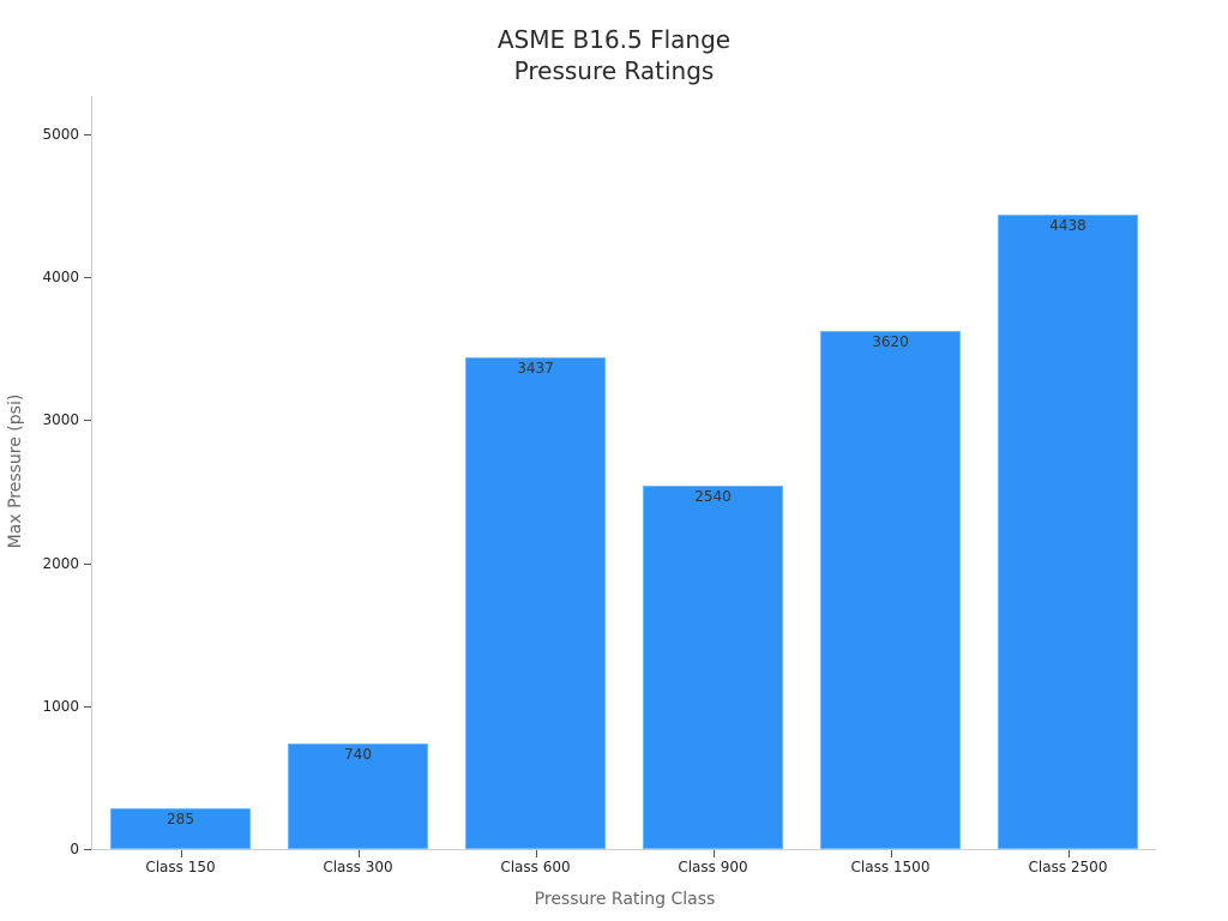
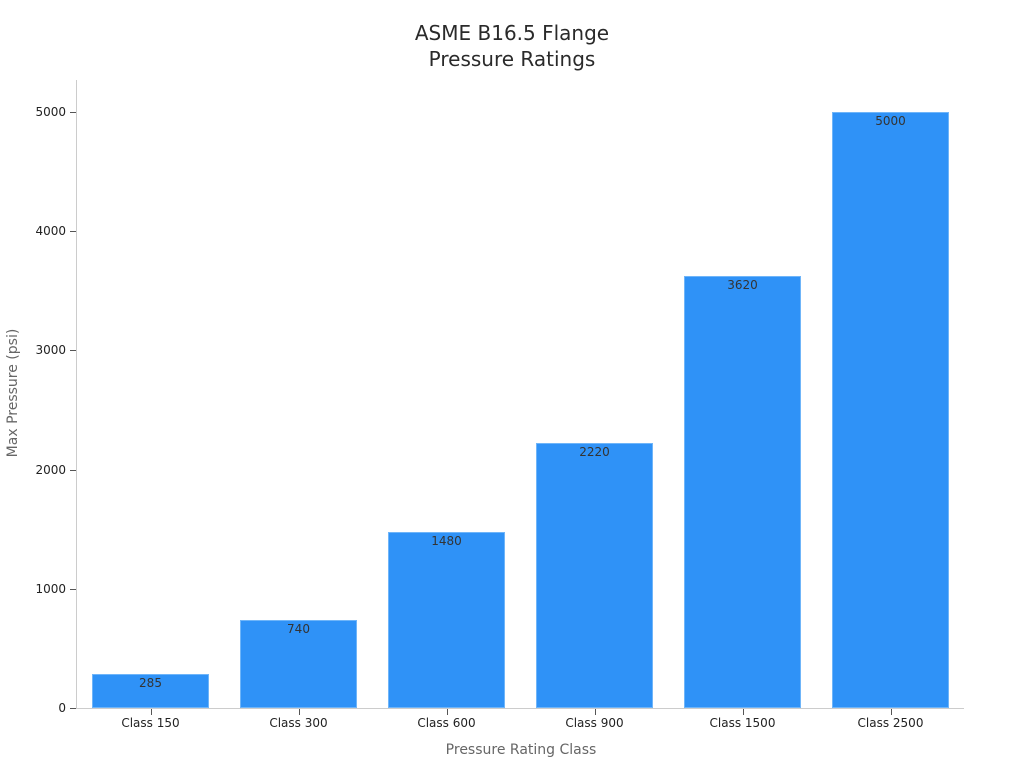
Class 600: 3437 -> 1480
Class 900: 2540 -> 2220
Class 2500: 4438 -> 5000
